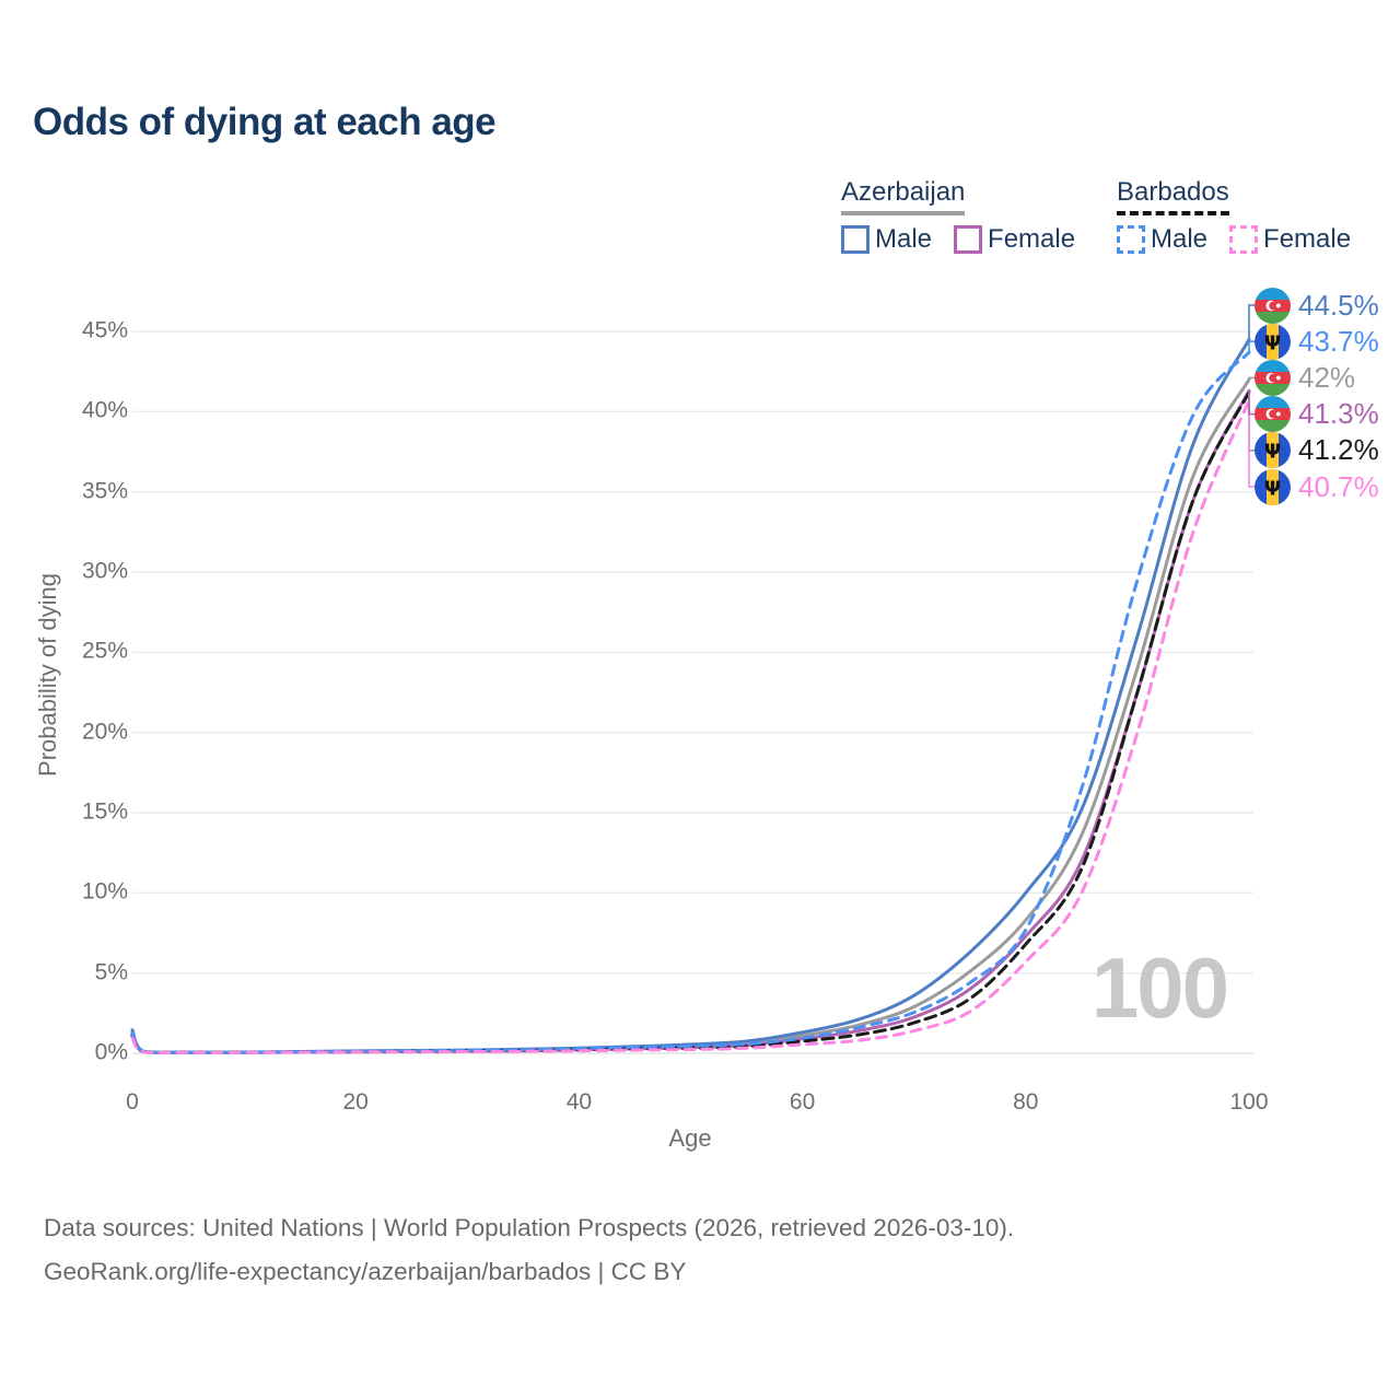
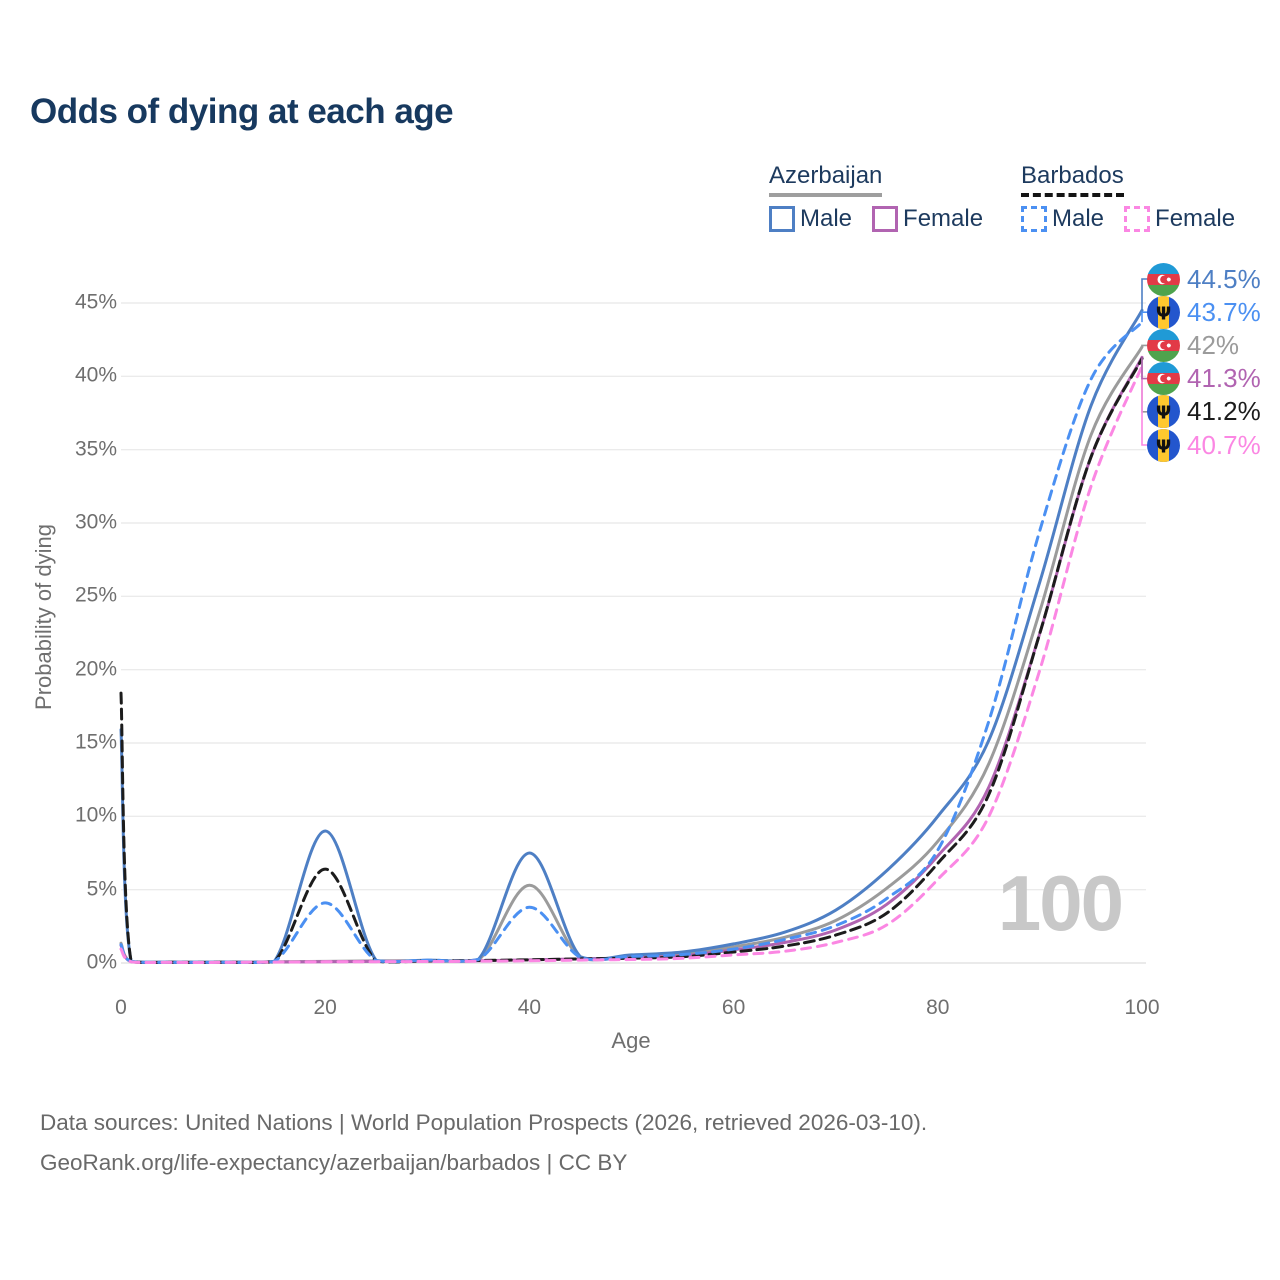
Azerbaijan Male/0: 1.4% -> 15.9%
Barbados/0: 1.1% -> 18.4%
Azerbaijan Male/20: 0.1% -> 9.0%
Barbados/20: 0.1% -> 6.4%
Barbados Male/20: 0.1% -> 4.1%
Azerbaijan/40: 0.3% -> 5.3%
Azerbaijan Male/40: 0.3% -> 7.5%
Barbados Male/40: 0.3% -> 3.8%
